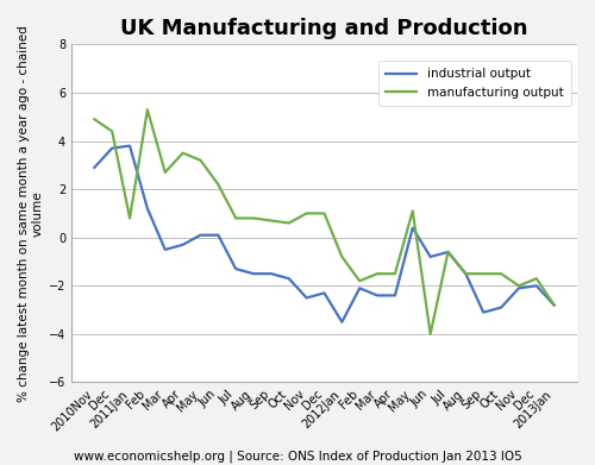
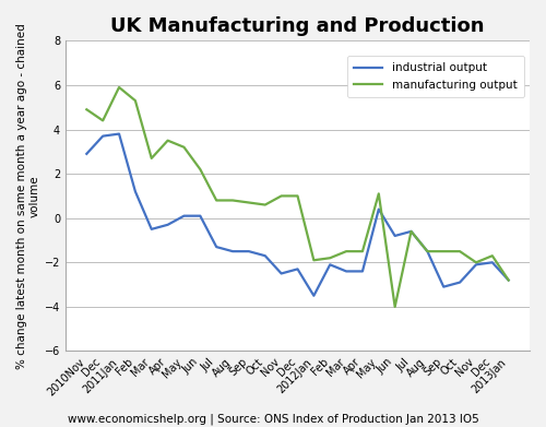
manufacturing output/2011Jan: 0.8 -> 5.9
manufacturing output/2012Jan: -0.8 -> -1.9
